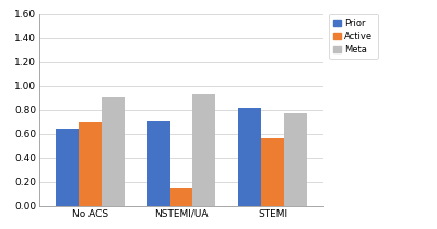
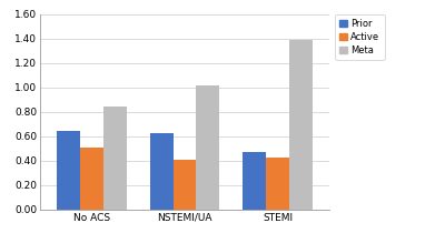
Active/No ACS: 0.70 -> 0.51
Meta/No ACS: 0.91 -> 0.84
Prior/NSTEMI/UA: 0.71 -> 0.62
Active/NSTEMI/UA: 0.15 -> 0.41
Meta/NSTEMI/UA: 0.93 -> 1.02
Prior/STEMI: 0.82 -> 0.47
Active/STEMI: 0.56 -> 0.42
Meta/STEMI: 0.77 -> 1.39
